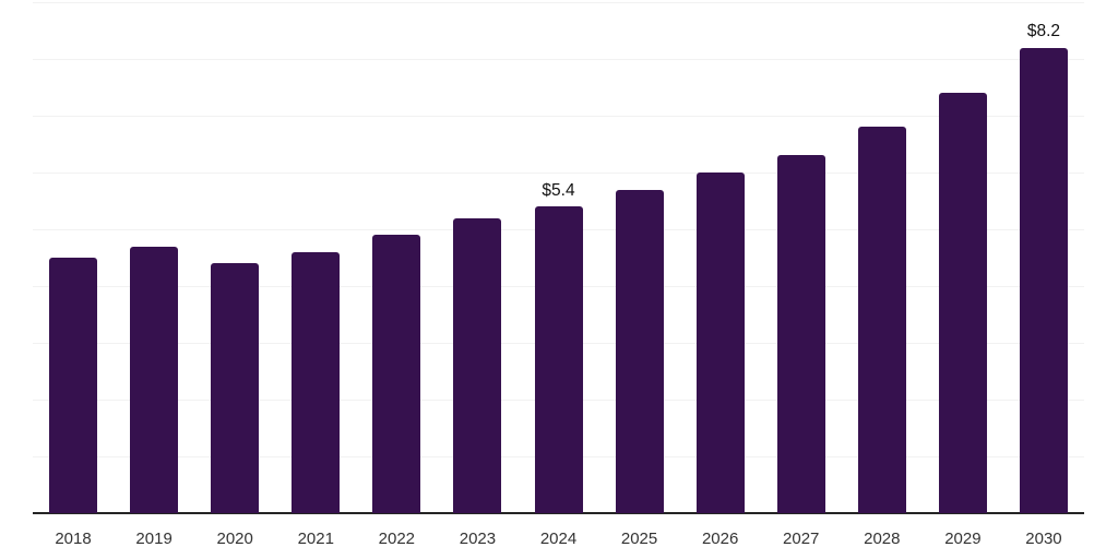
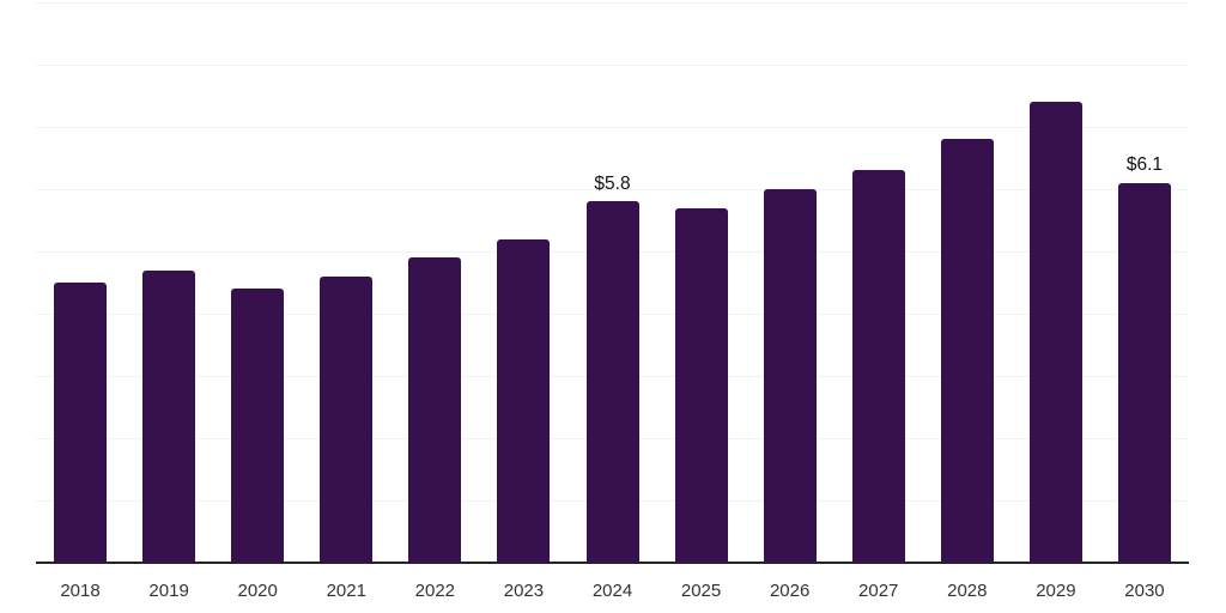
2024: $5.4 -> $5.8
2030: $8.2 -> $6.1
